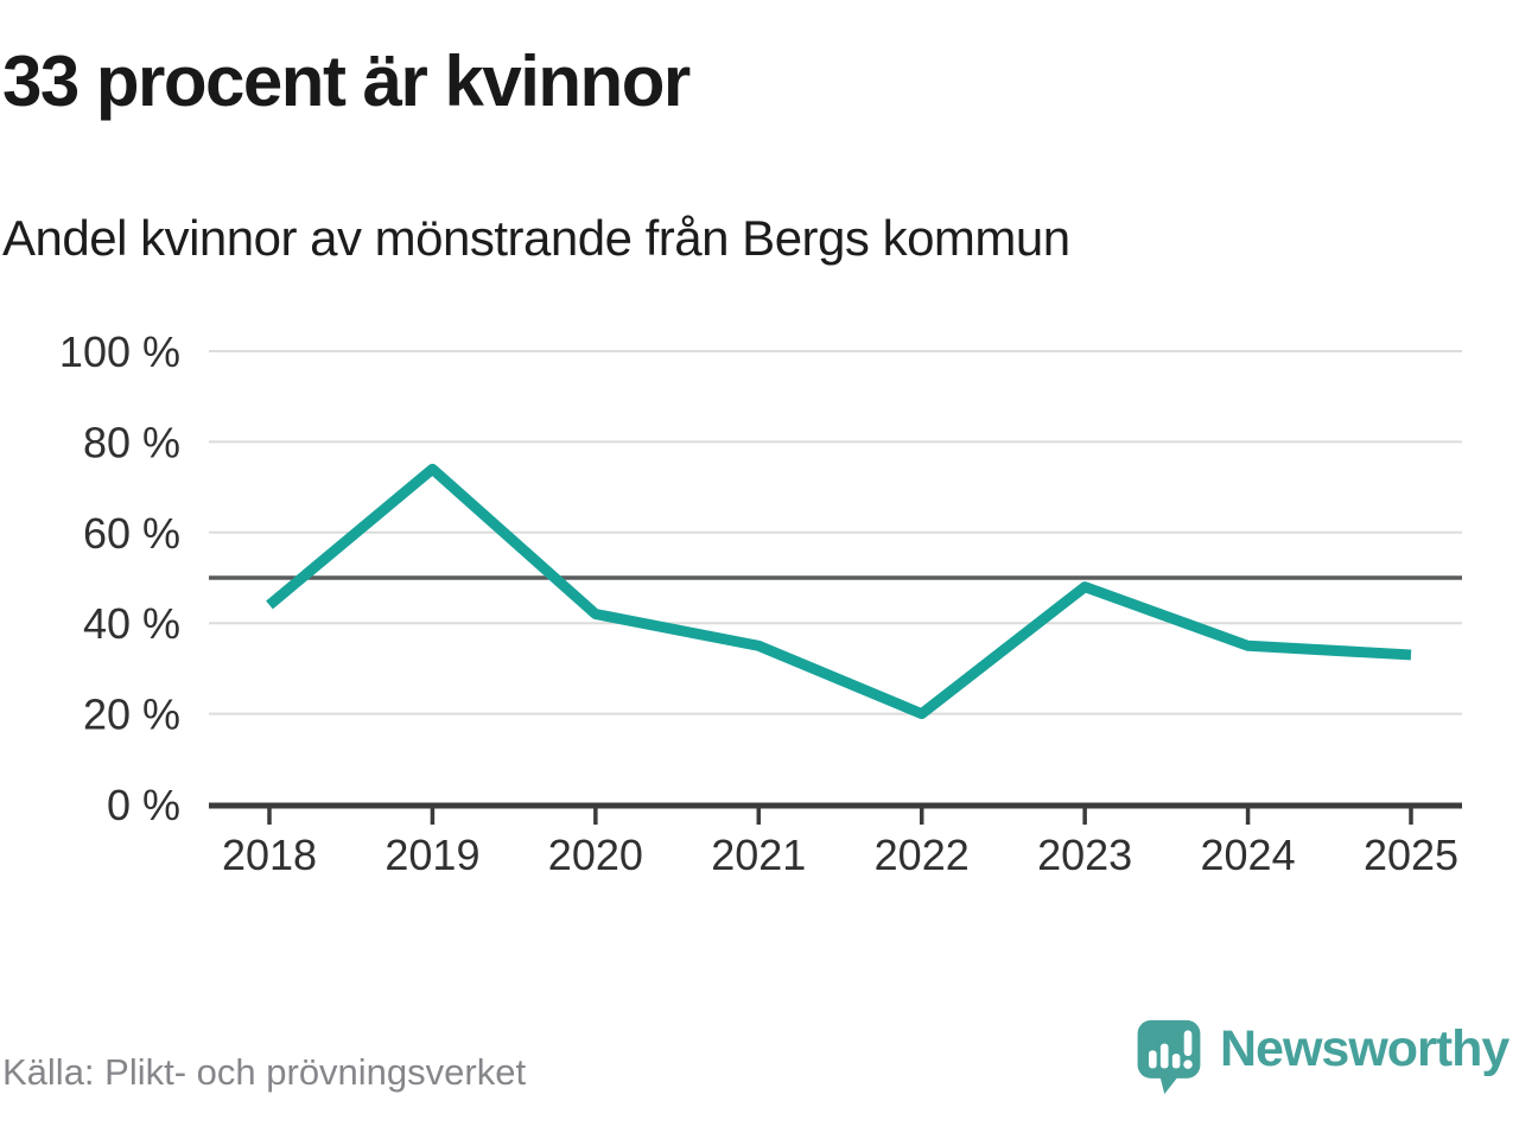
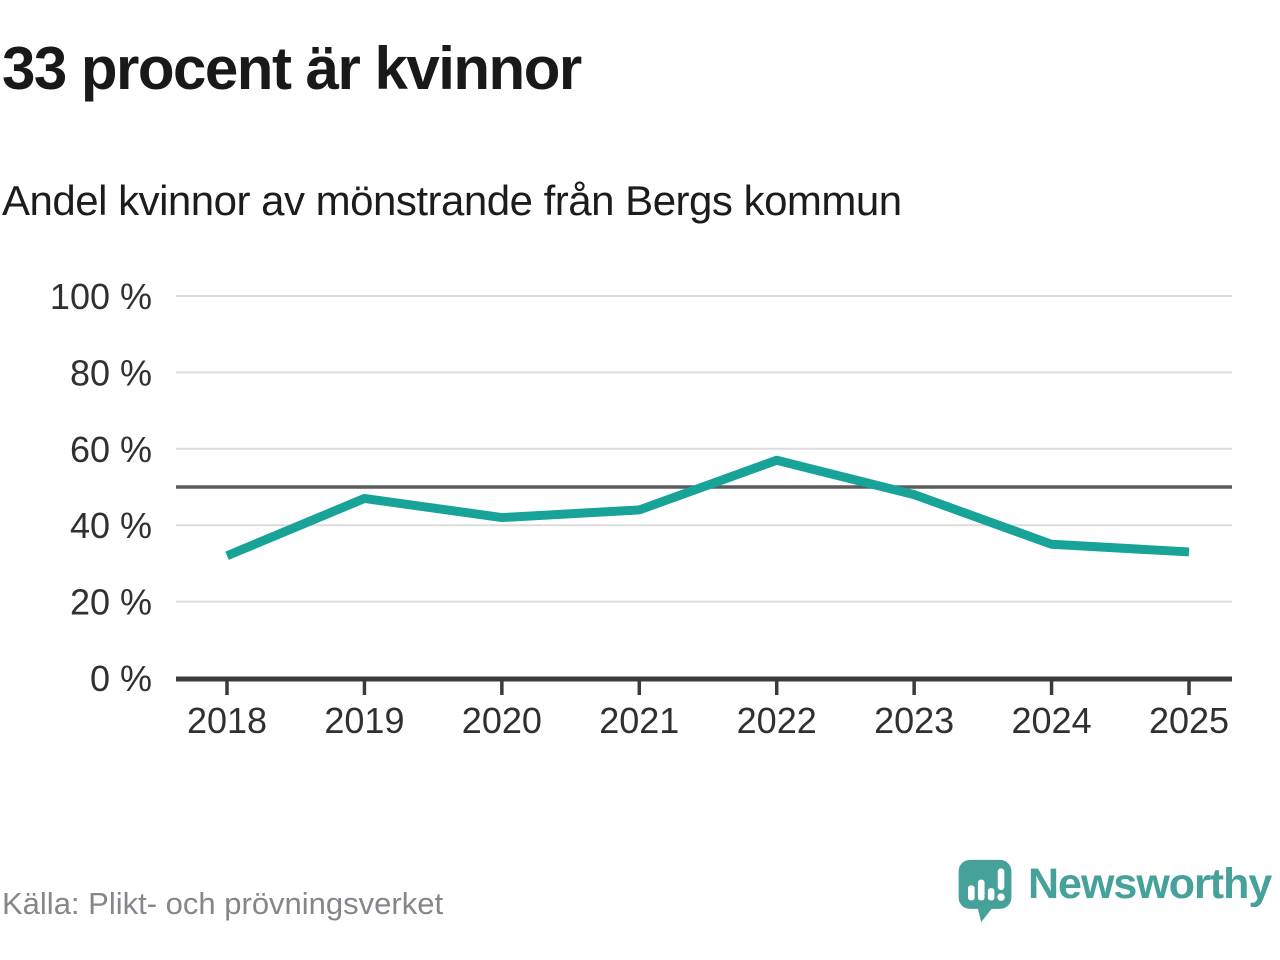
2018: 44% -> 32%
2019: 74% -> 47%
2021: 35% -> 44%
2022: 20% -> 57%
